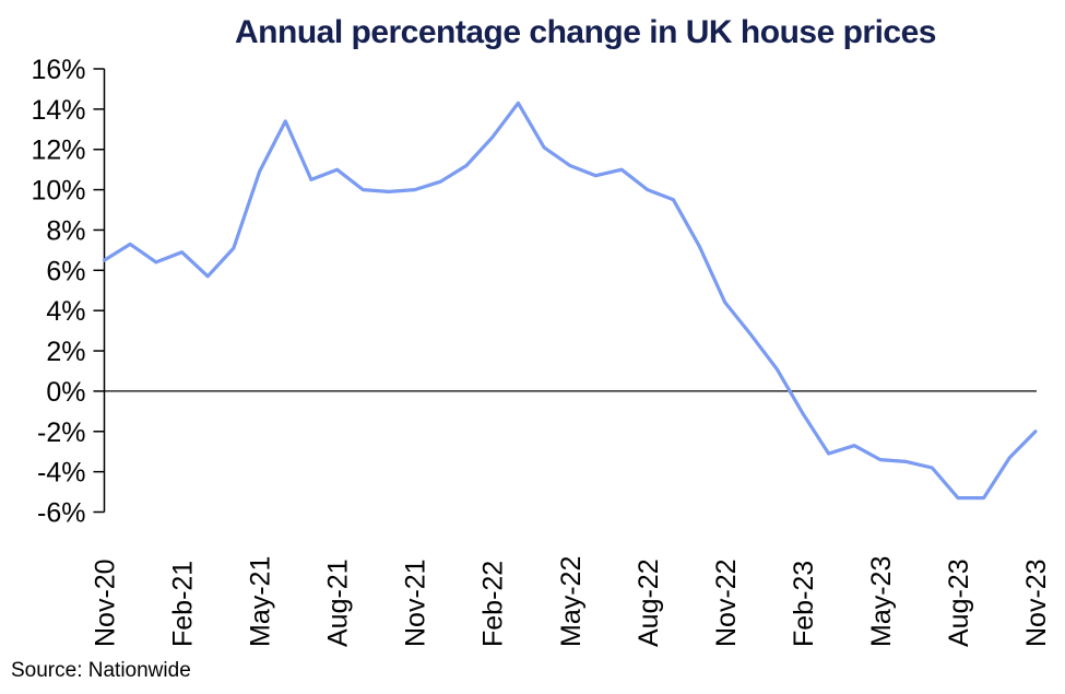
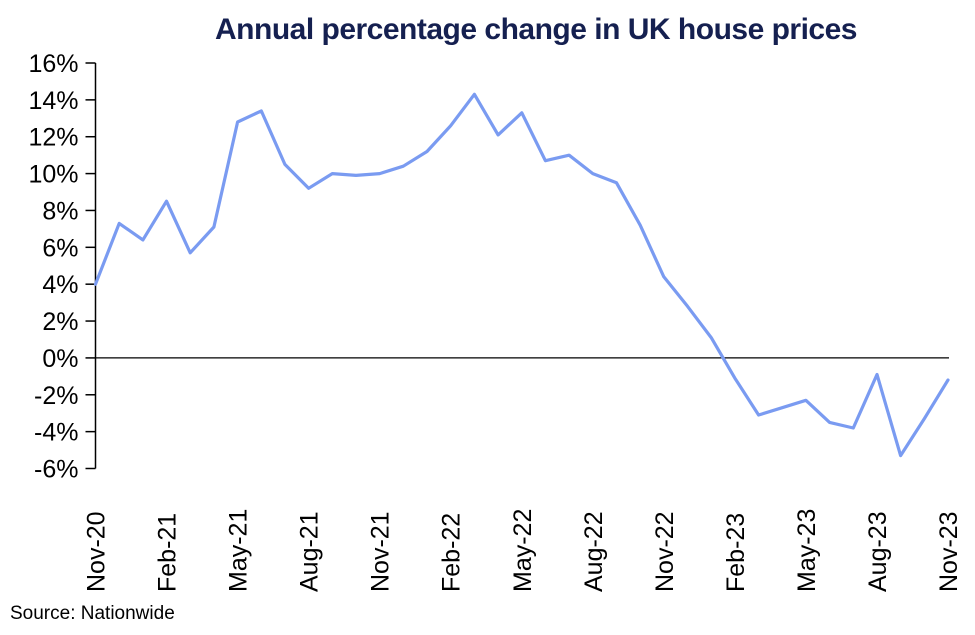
Nov-20: 6.5% -> 4.0%
Feb-21: 6.9% -> 8.5%
May-21: 10.9% -> 12.8%
Aug-21: 11.0% -> 9.2%
May-22: 11.2% -> 13.3%
May-23: -3.4% -> -2.3%
Aug-23: -5.3% -> -0.9%
Nov-23: -2.0% -> -1.2%
